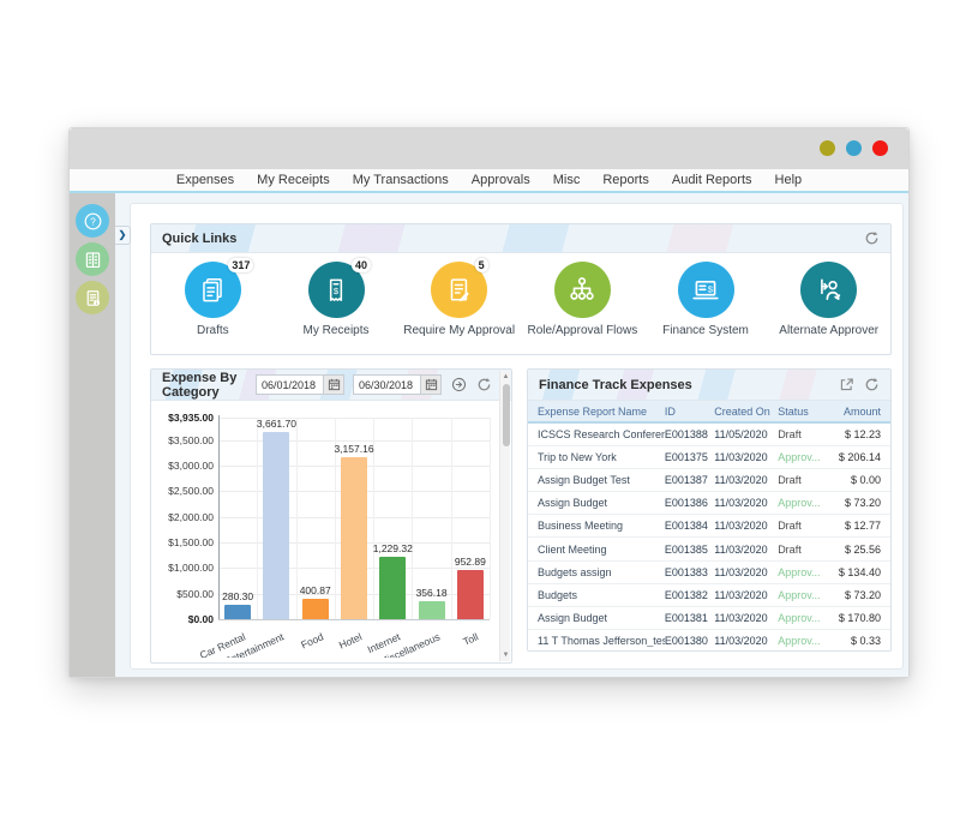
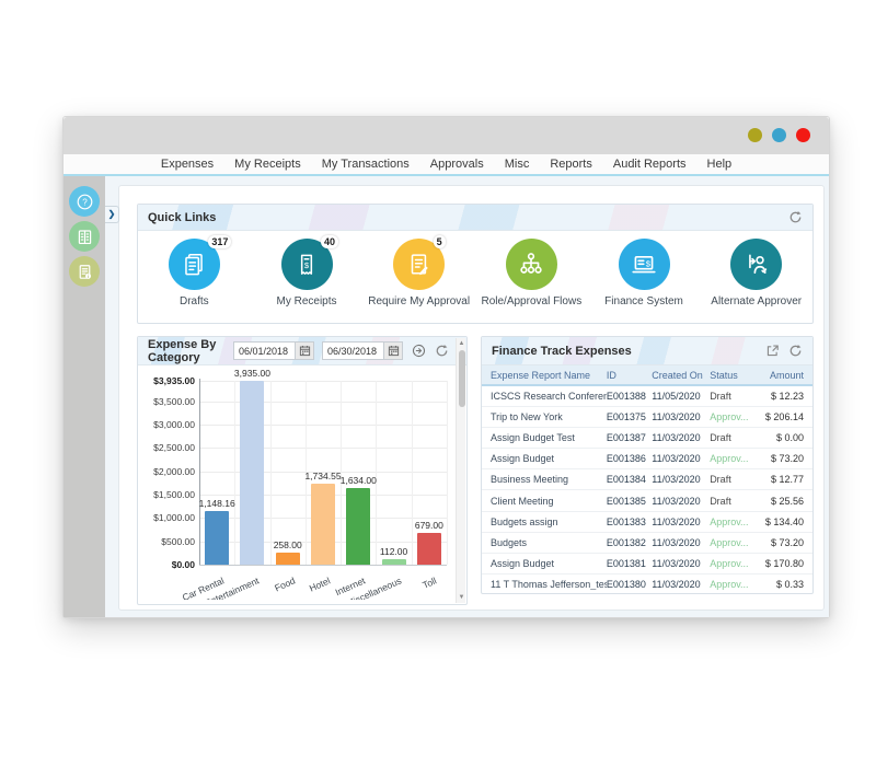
Car Rental: 280.30 -> 1,148.16
Entertainment: 3,661.70 -> 3,935.00
Food: 400.87 -> 258.00
Hotel: 3,157.16 -> 1,734.55
Internet: 1,229.32 -> 1,634.00
Miscellaneous: 356.18 -> 112.00
Toll: 952.89 -> 679.00
